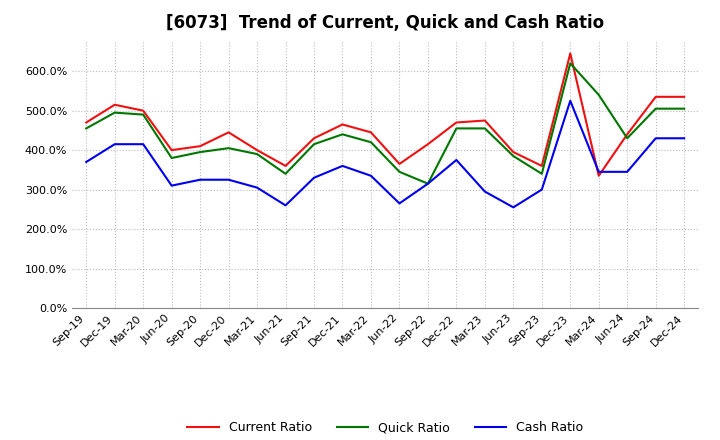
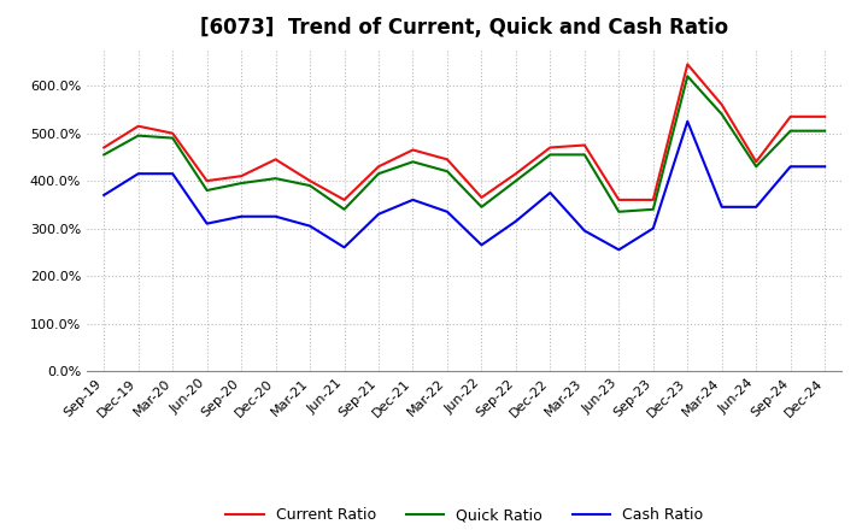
Quick Ratio/Sep-22: 315% -> 400%
Current Ratio/Jun-23: 395% -> 360%
Quick Ratio/Jun-23: 385% -> 335%
Current Ratio/Mar-24: 335% -> 560%
